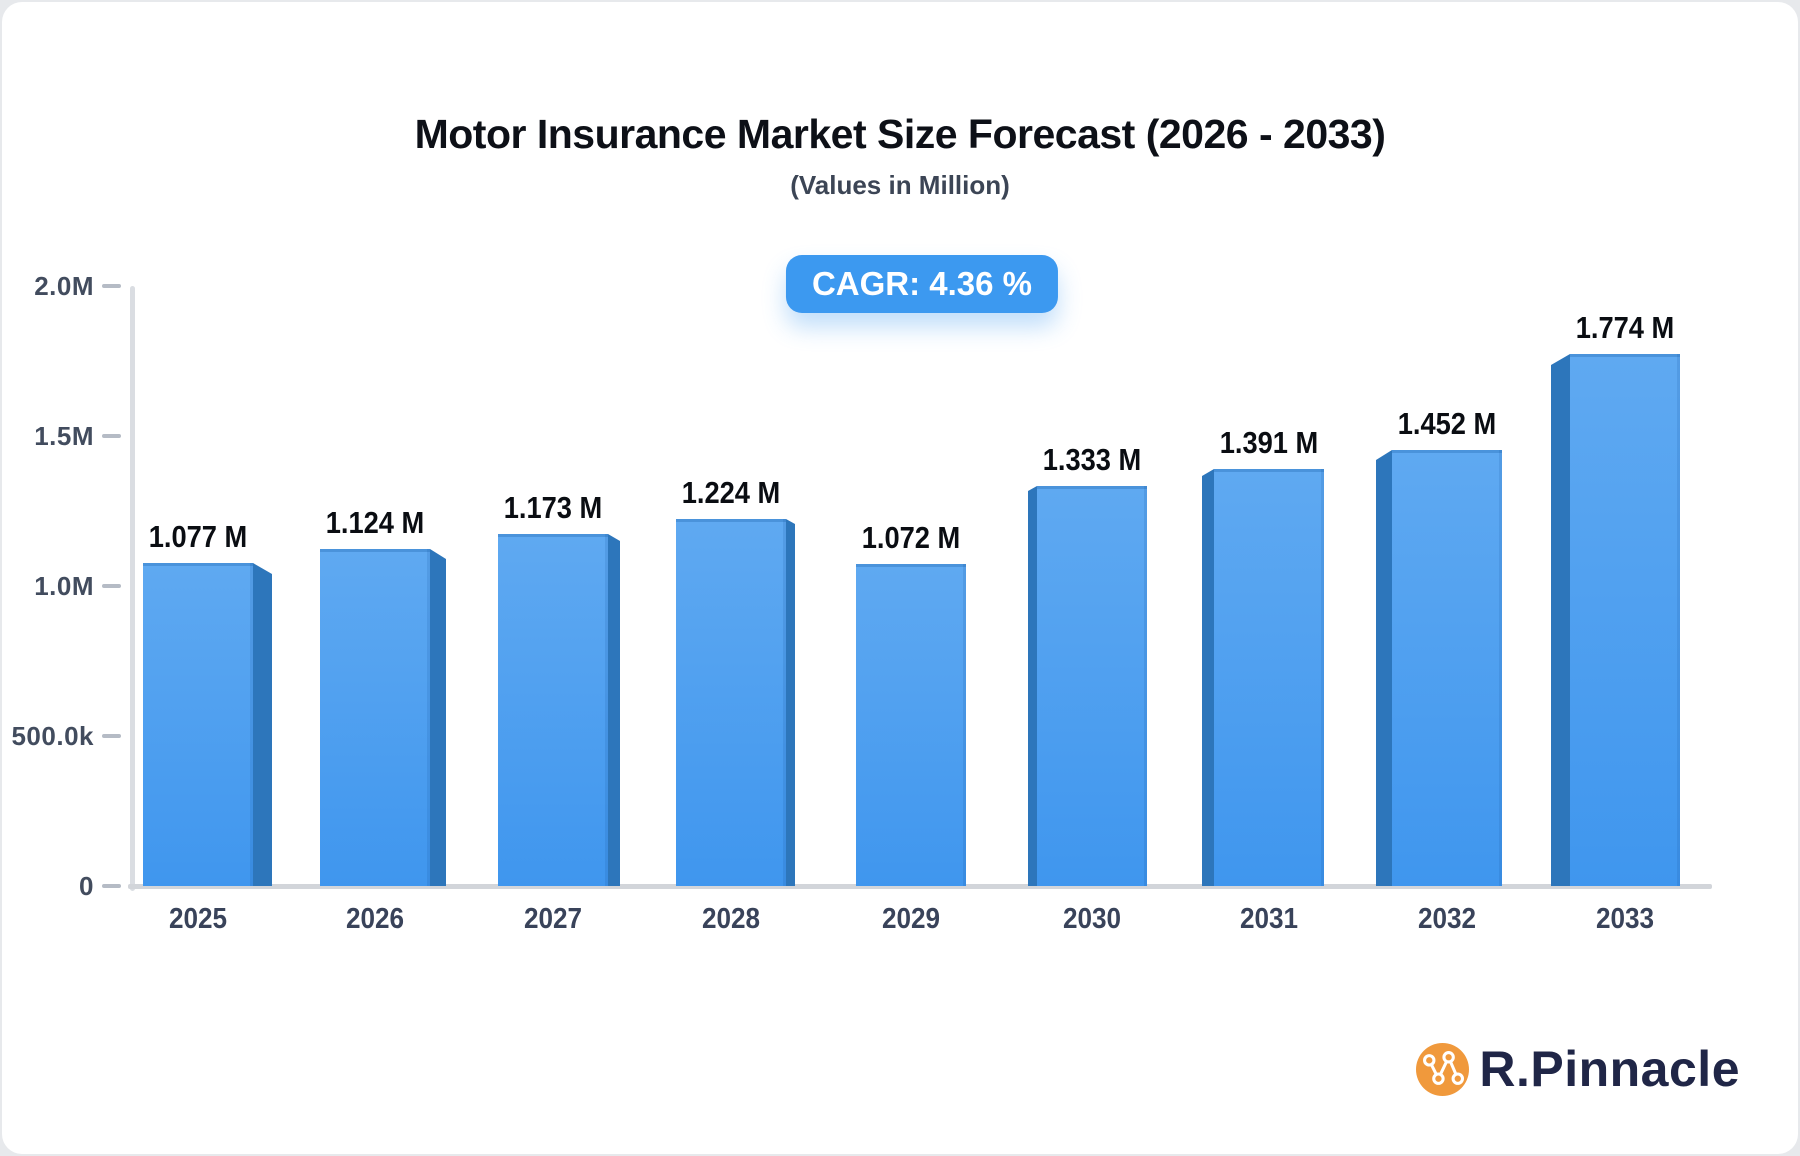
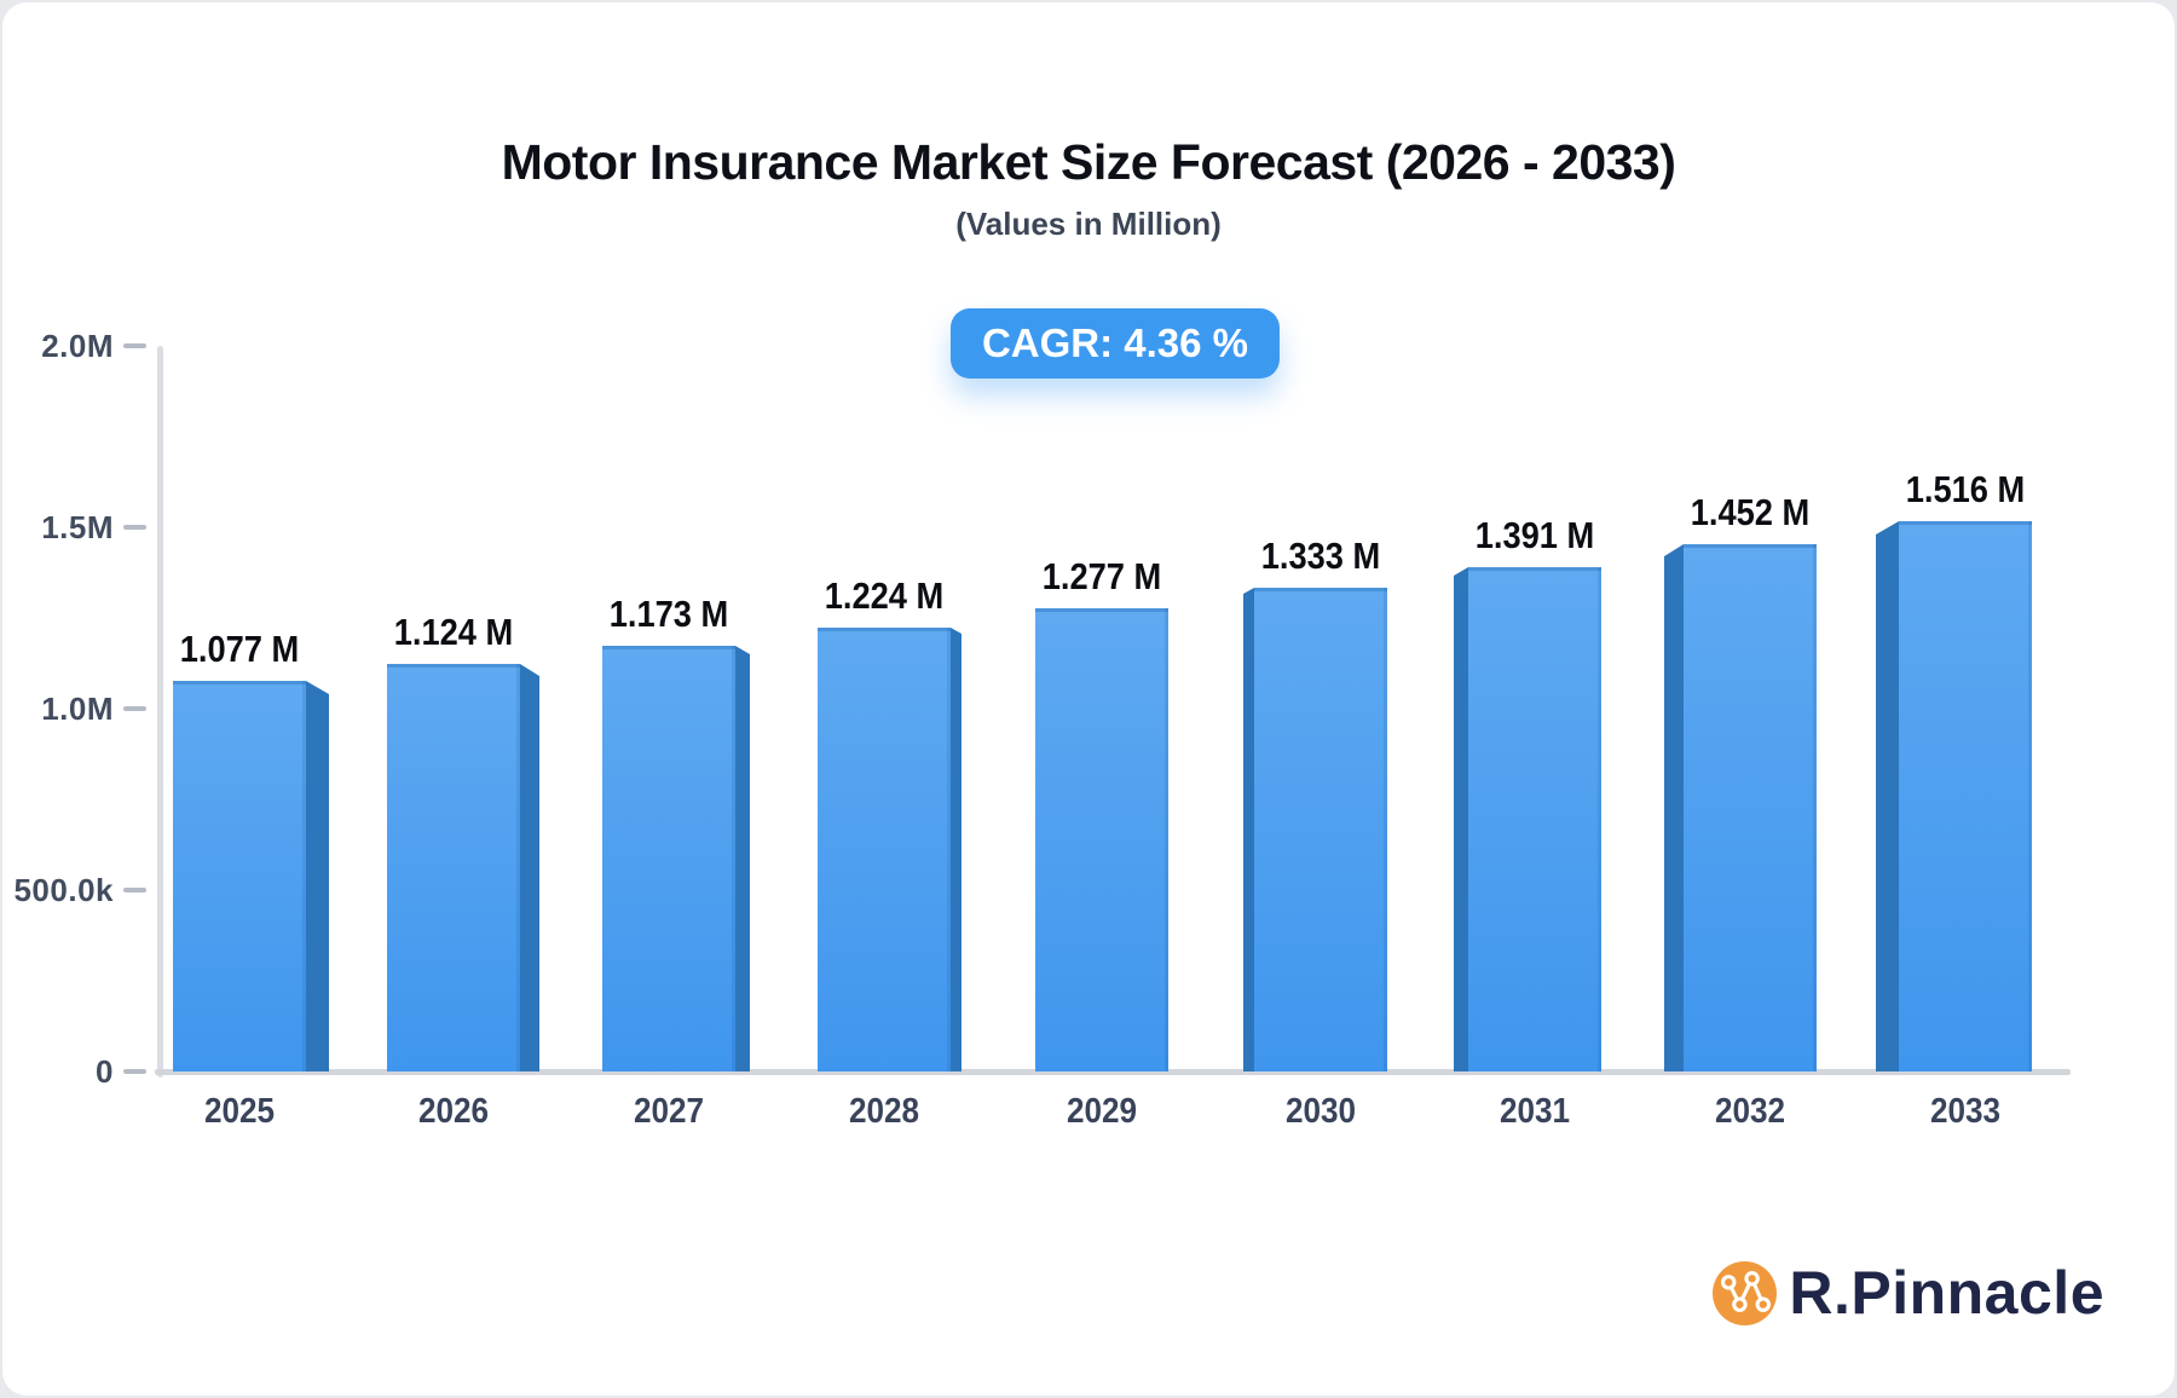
2029: 1.072 -> 1.277
2033: 1.774 -> 1.516
